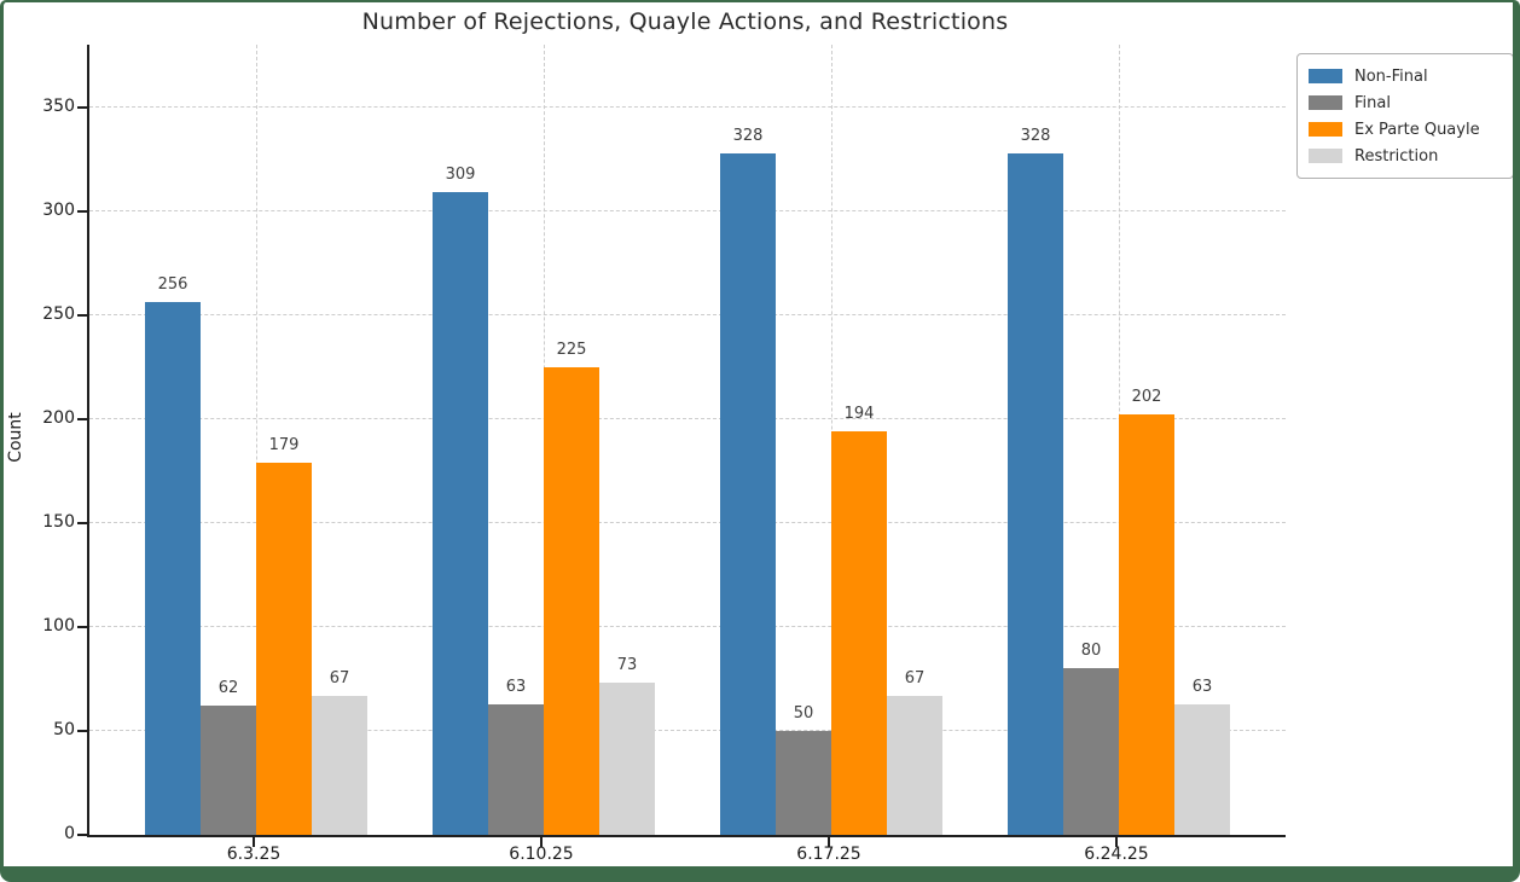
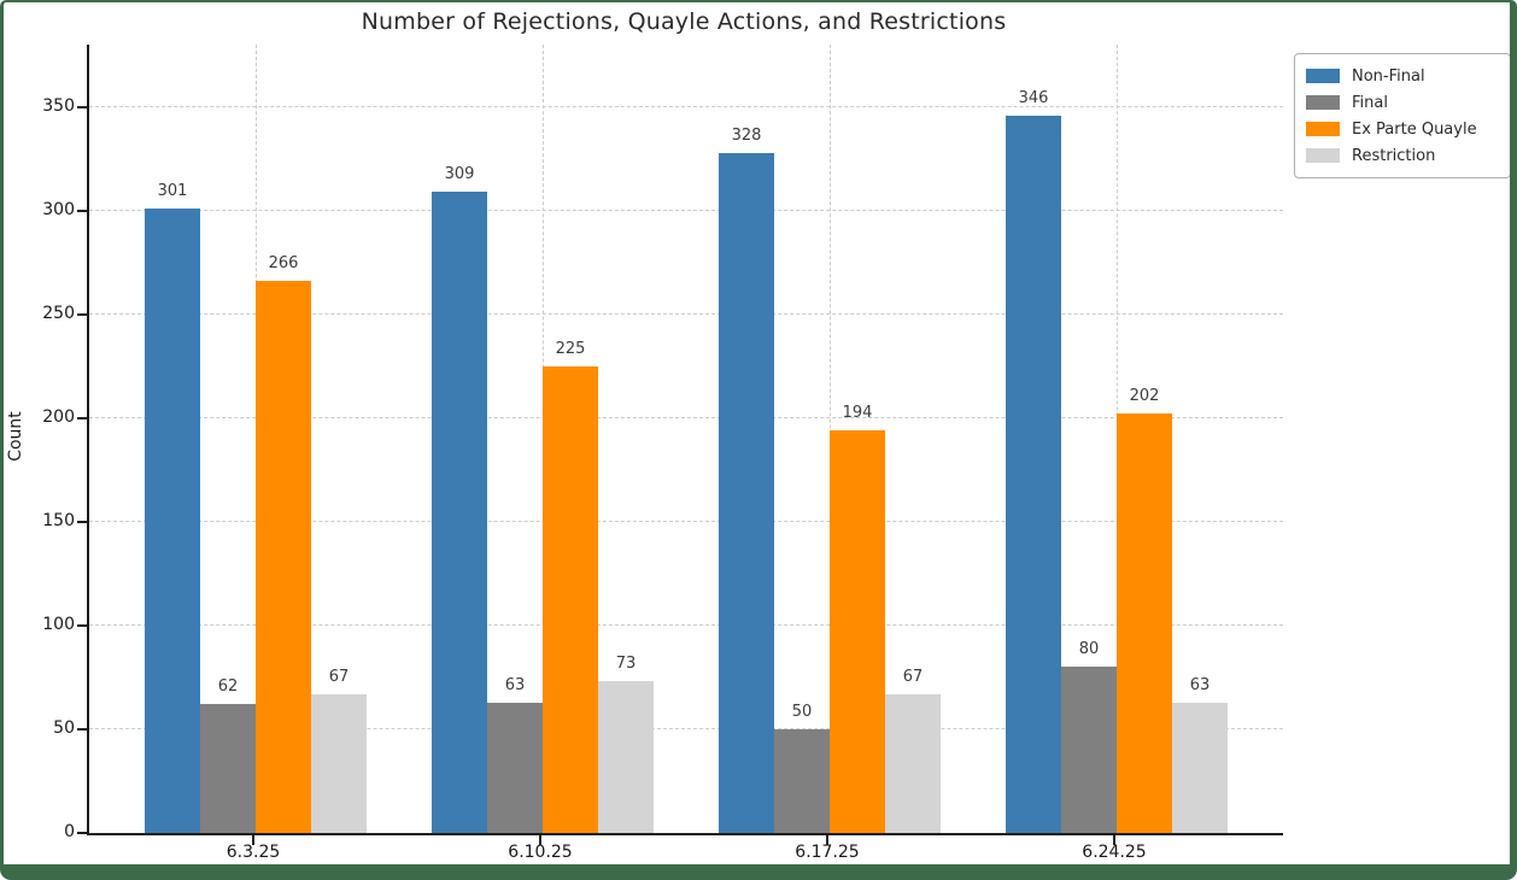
Non-Final/6.3.25: 256 -> 301
Ex Parte Quayle/6.3.25: 179 -> 266
Non-Final/6.24.25: 328 -> 346
